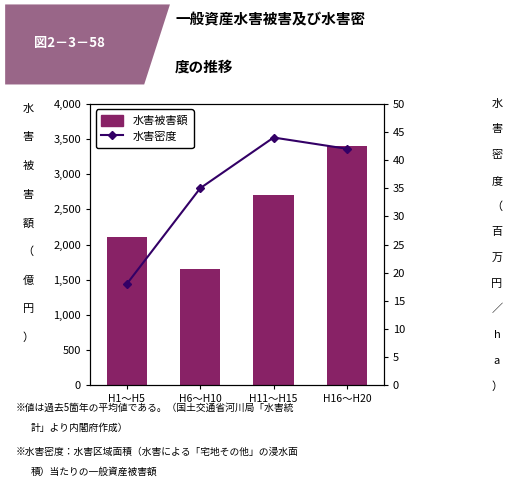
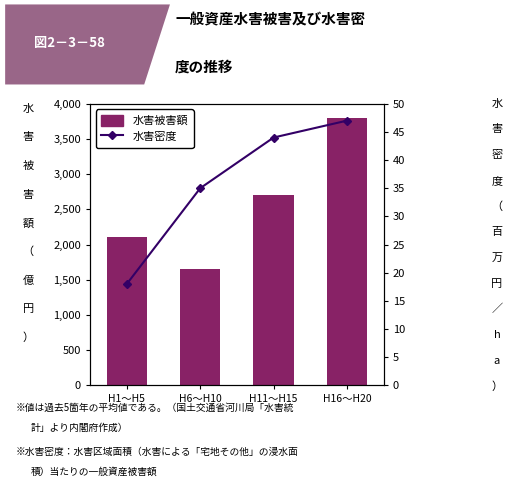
水害被害額/H16～H20: 3,400 -> 3,800
水害密度/H16～H20: 42 -> 47
